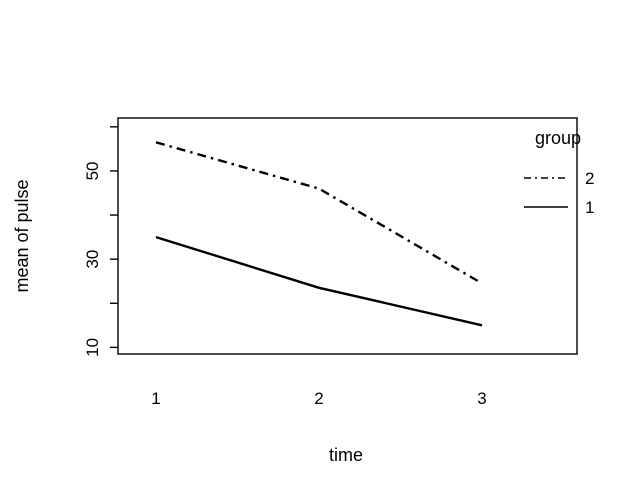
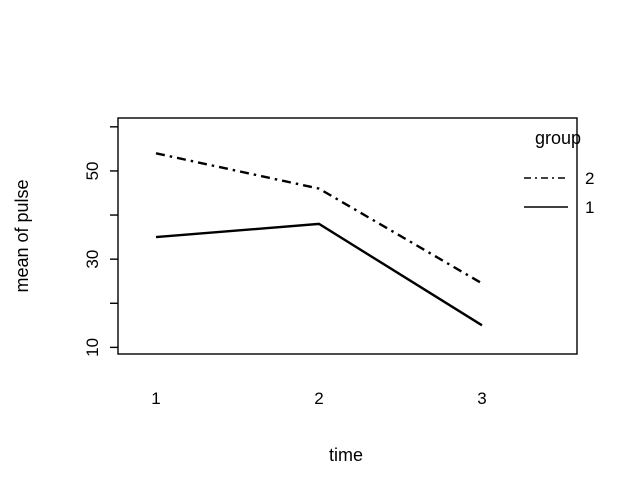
2/1: 56 -> 54
1/2: 24 -> 38
